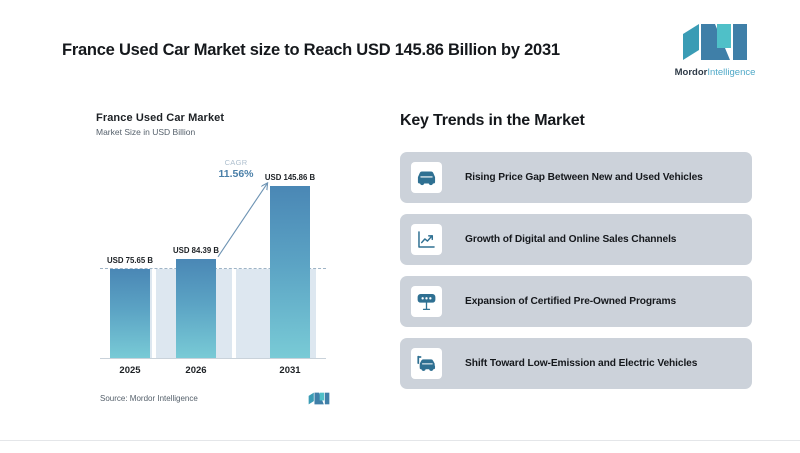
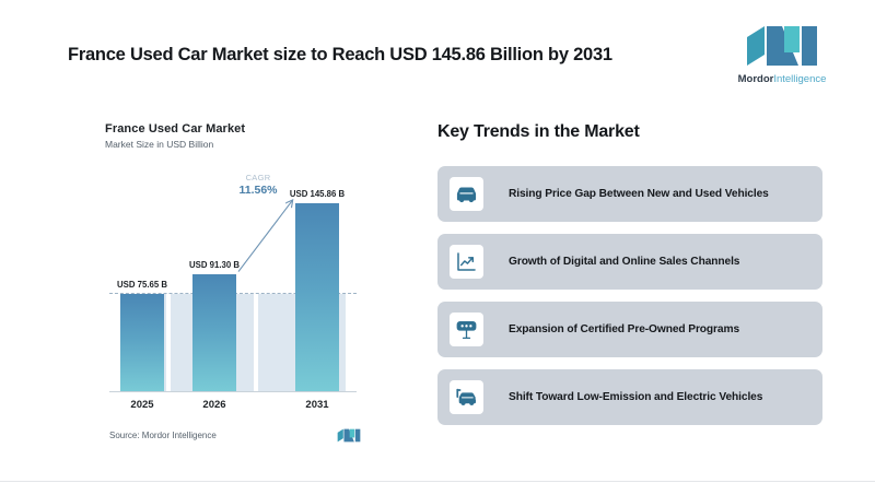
2026: 84.39 -> 91.30
